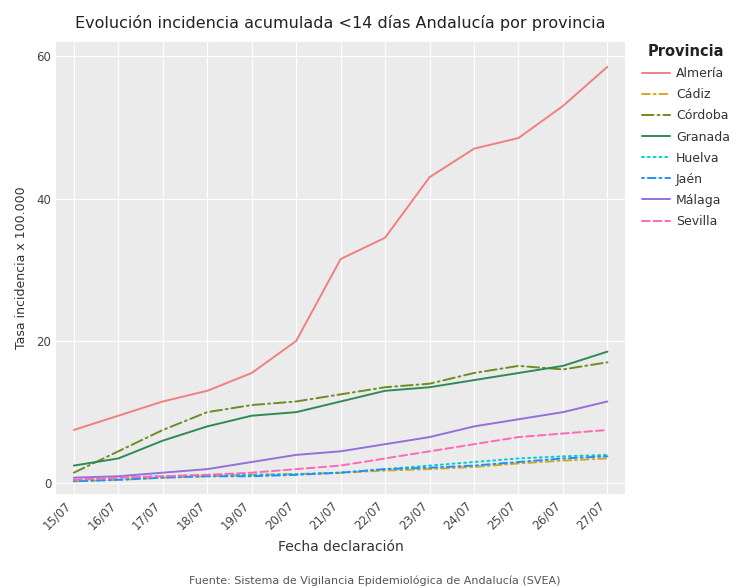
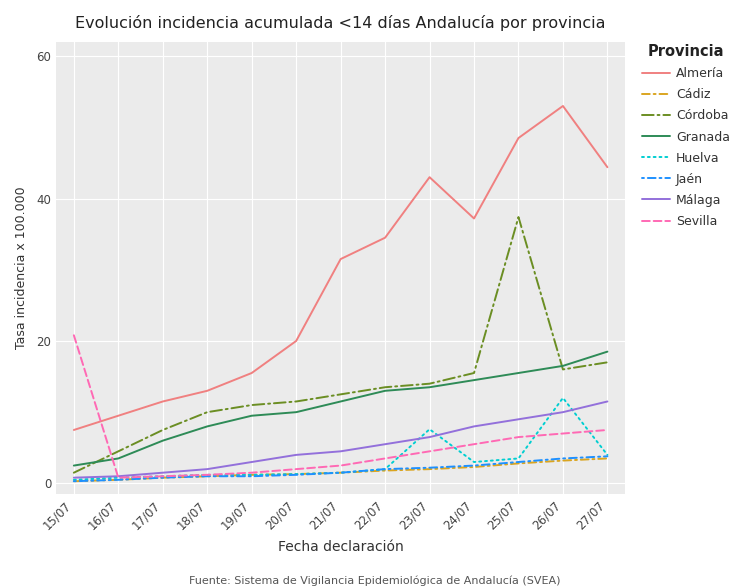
Sevilla/15/07: 0.5 -> 20.8
Huelva/23/07: 2.5 -> 7.6
Almería/24/07: 47.0 -> 37.2
Córdoba/25/07: 16.5 -> 37.4
Huelva/26/07: 3.8 -> 12.0
Almería/27/07: 58.5 -> 44.4
